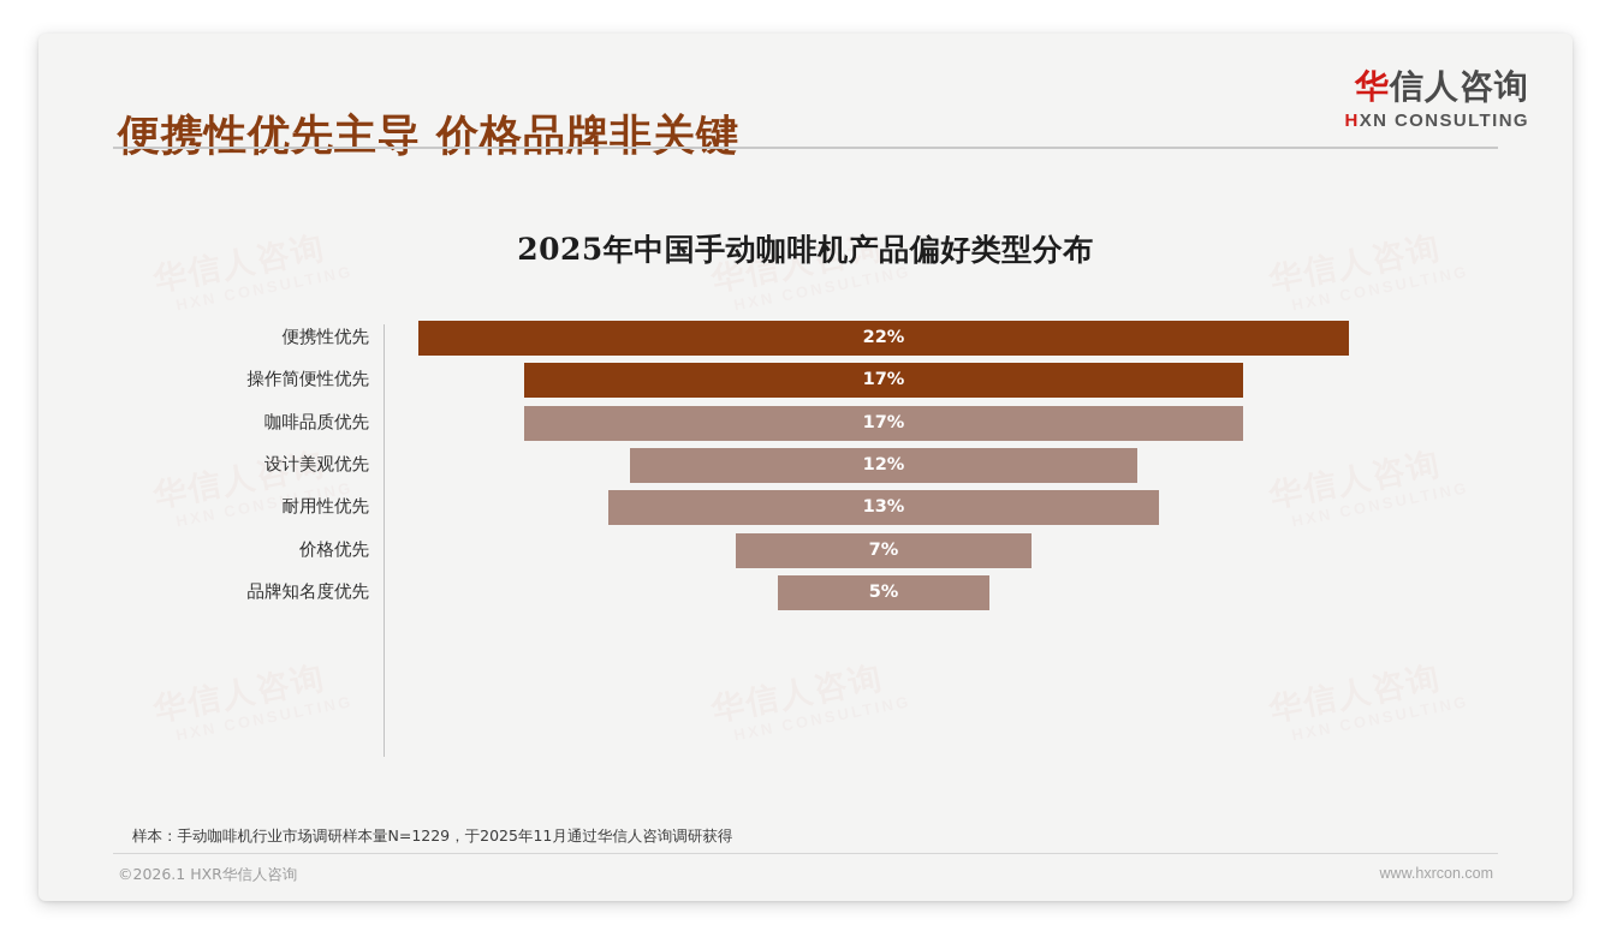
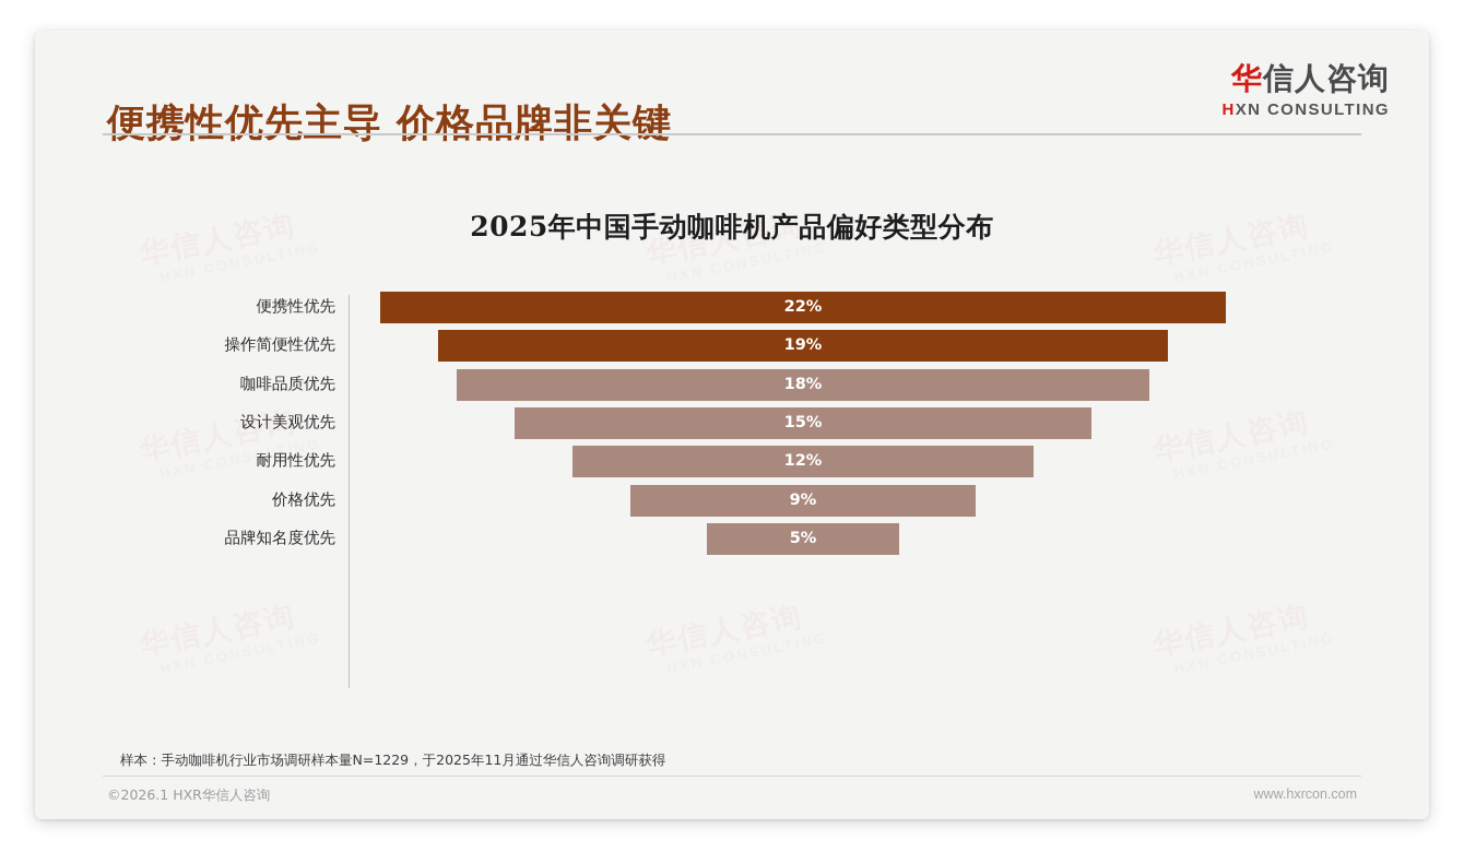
操作简便性优先: 17% -> 19%
咖啡品质优先: 17% -> 18%
设计美观优先: 12% -> 15%
耐用性优先: 13% -> 12%
价格优先: 7% -> 9%
